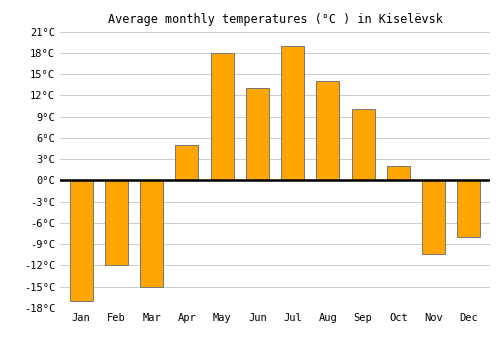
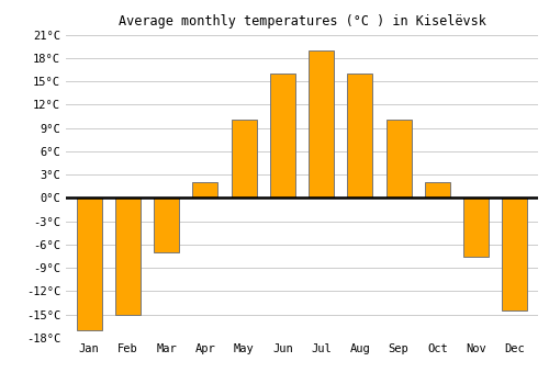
Feb: -12.0°C -> -15.0°C
Mar: -15.0°C -> -7.0°C
Apr: 5.0°C -> 2.0°C
May: 18.0°C -> 10.0°C
Jun: 13.0°C -> 16.0°C
Aug: 14.0°C -> 16.0°C
Nov: -10.4°C -> -7.5°C
Dec: -8.0°C -> -14.5°C
